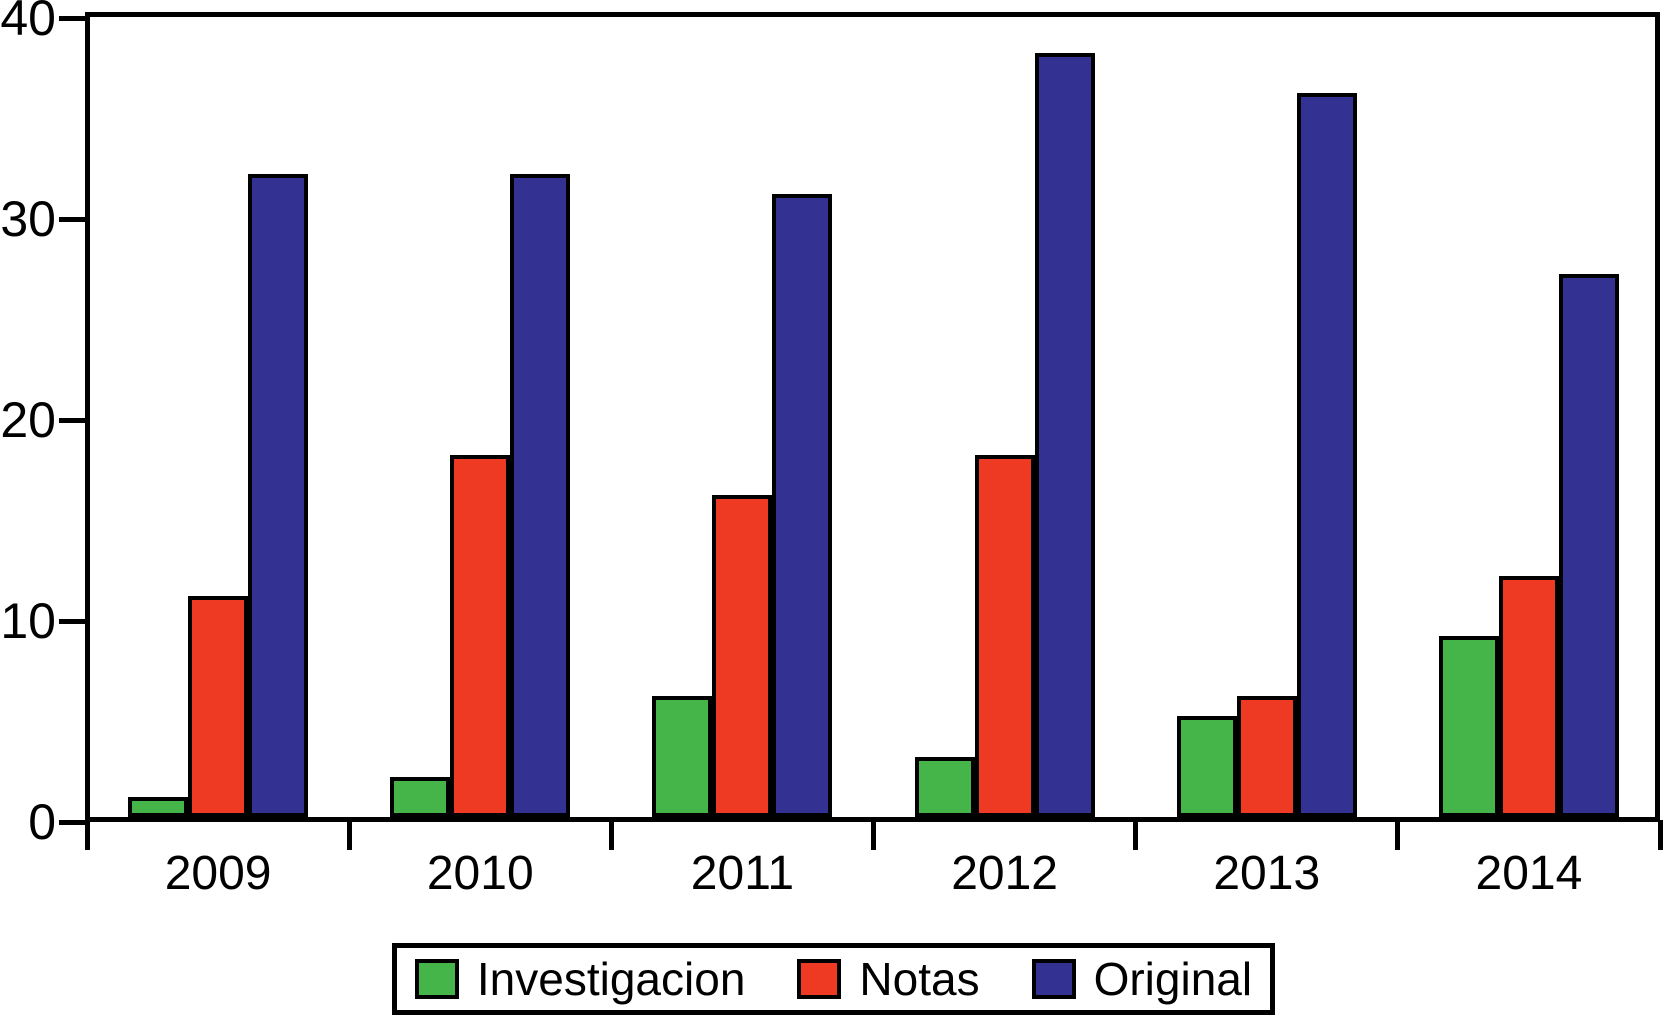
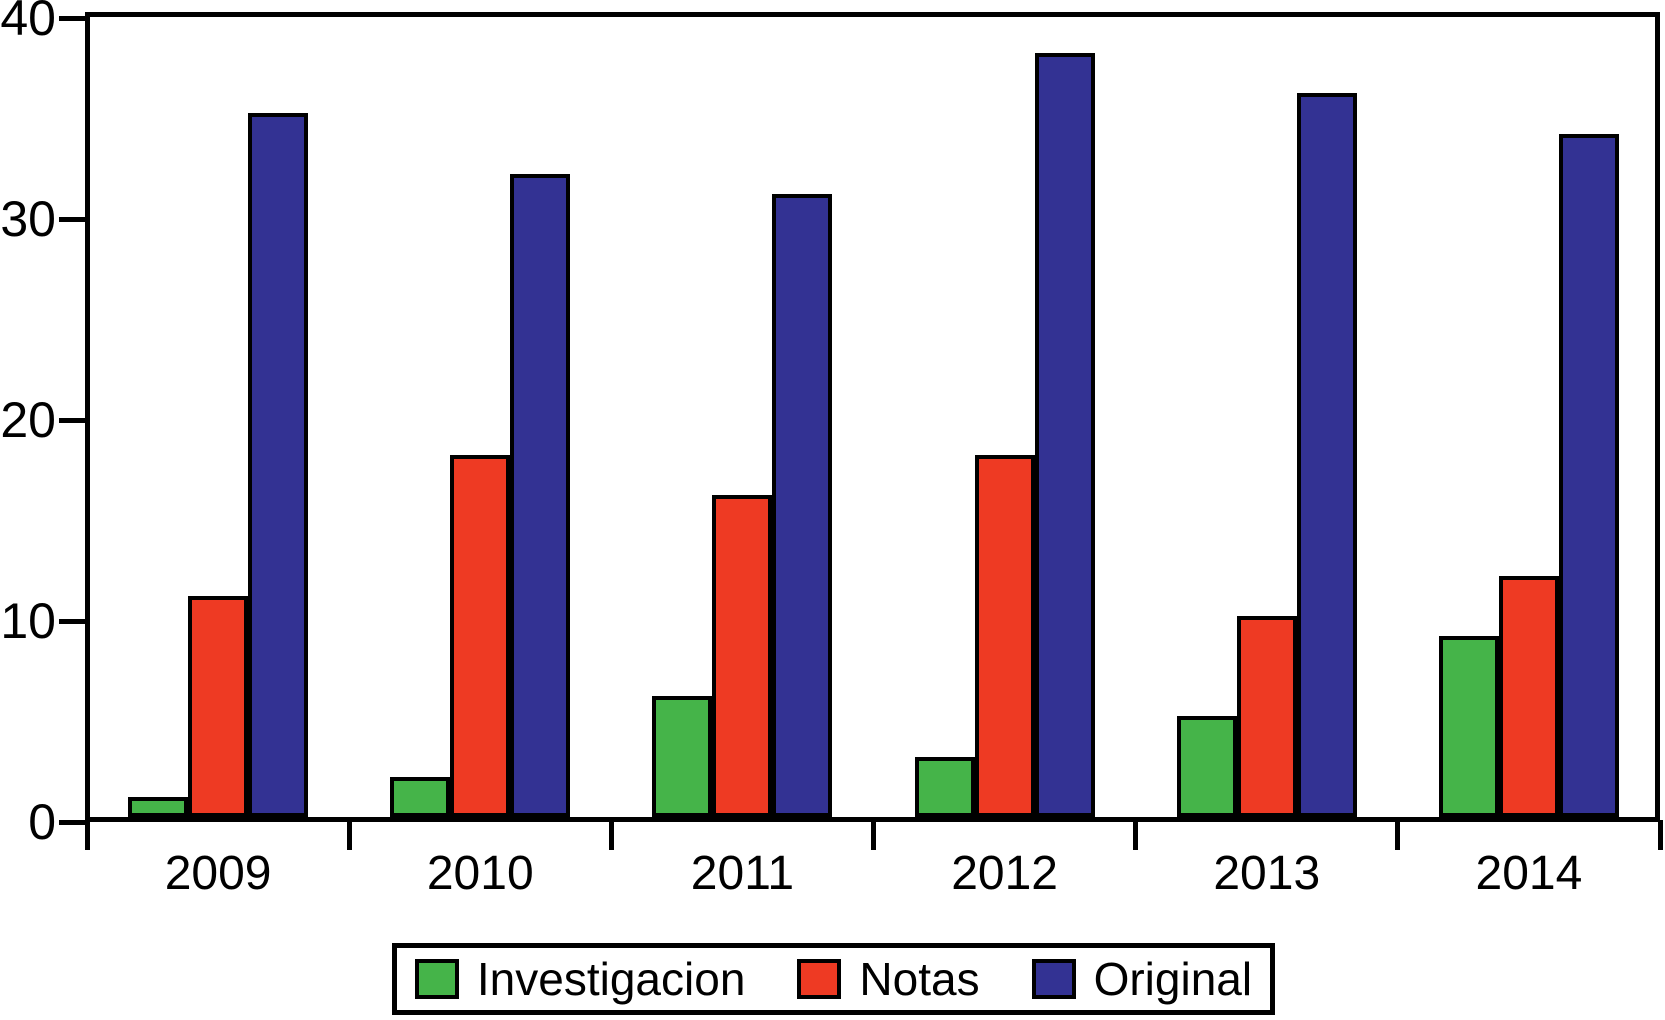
Original/2009: 32 -> 35
Notas/2013: 6 -> 10
Original/2014: 27 -> 34
